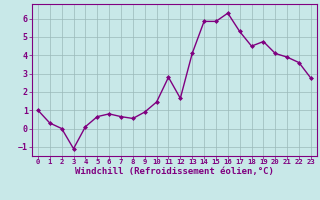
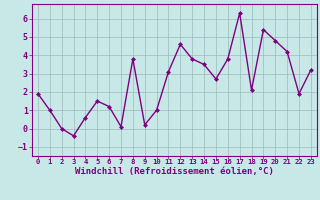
0: 1.0 -> 1.9
1: 0.3 -> 1.0
3: -1.1 -> -0.4
4: 0.1 -> 0.6
5: 0.7 -> 1.5
6: 0.8 -> 1.2
7: 0.7 -> 0.1
8: 0.6 -> 3.8
9: 0.9 -> 0.2
10: 1.4 -> 1.0
11: 2.8 -> 3.1
12: 1.6 -> 4.6
13: 4.1 -> 3.8
14: 5.8 -> 3.5
15: 5.8 -> 2.7
16: 6.3 -> 3.8
17: 5.3 -> 6.3
18: 4.5 -> 2.1
19: 4.8 -> 5.4
20: 4.1 -> 4.8
21: 3.9 -> 4.2
22: 3.6 -> 1.9
23: 2.8 -> 3.2
